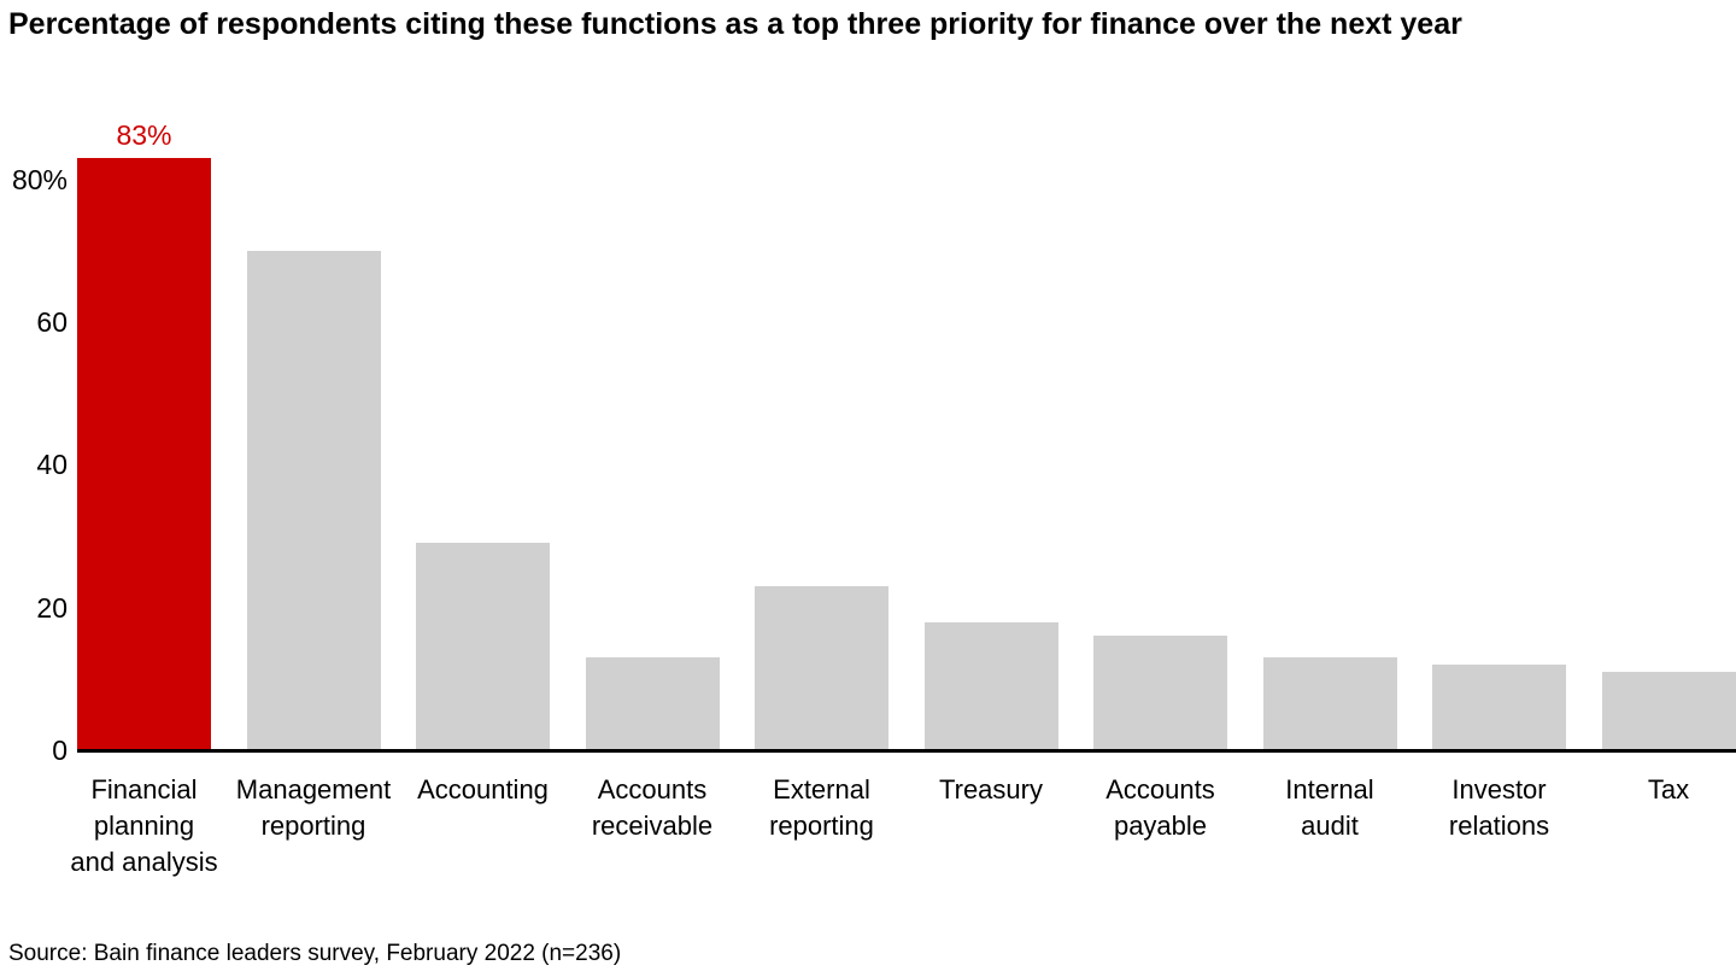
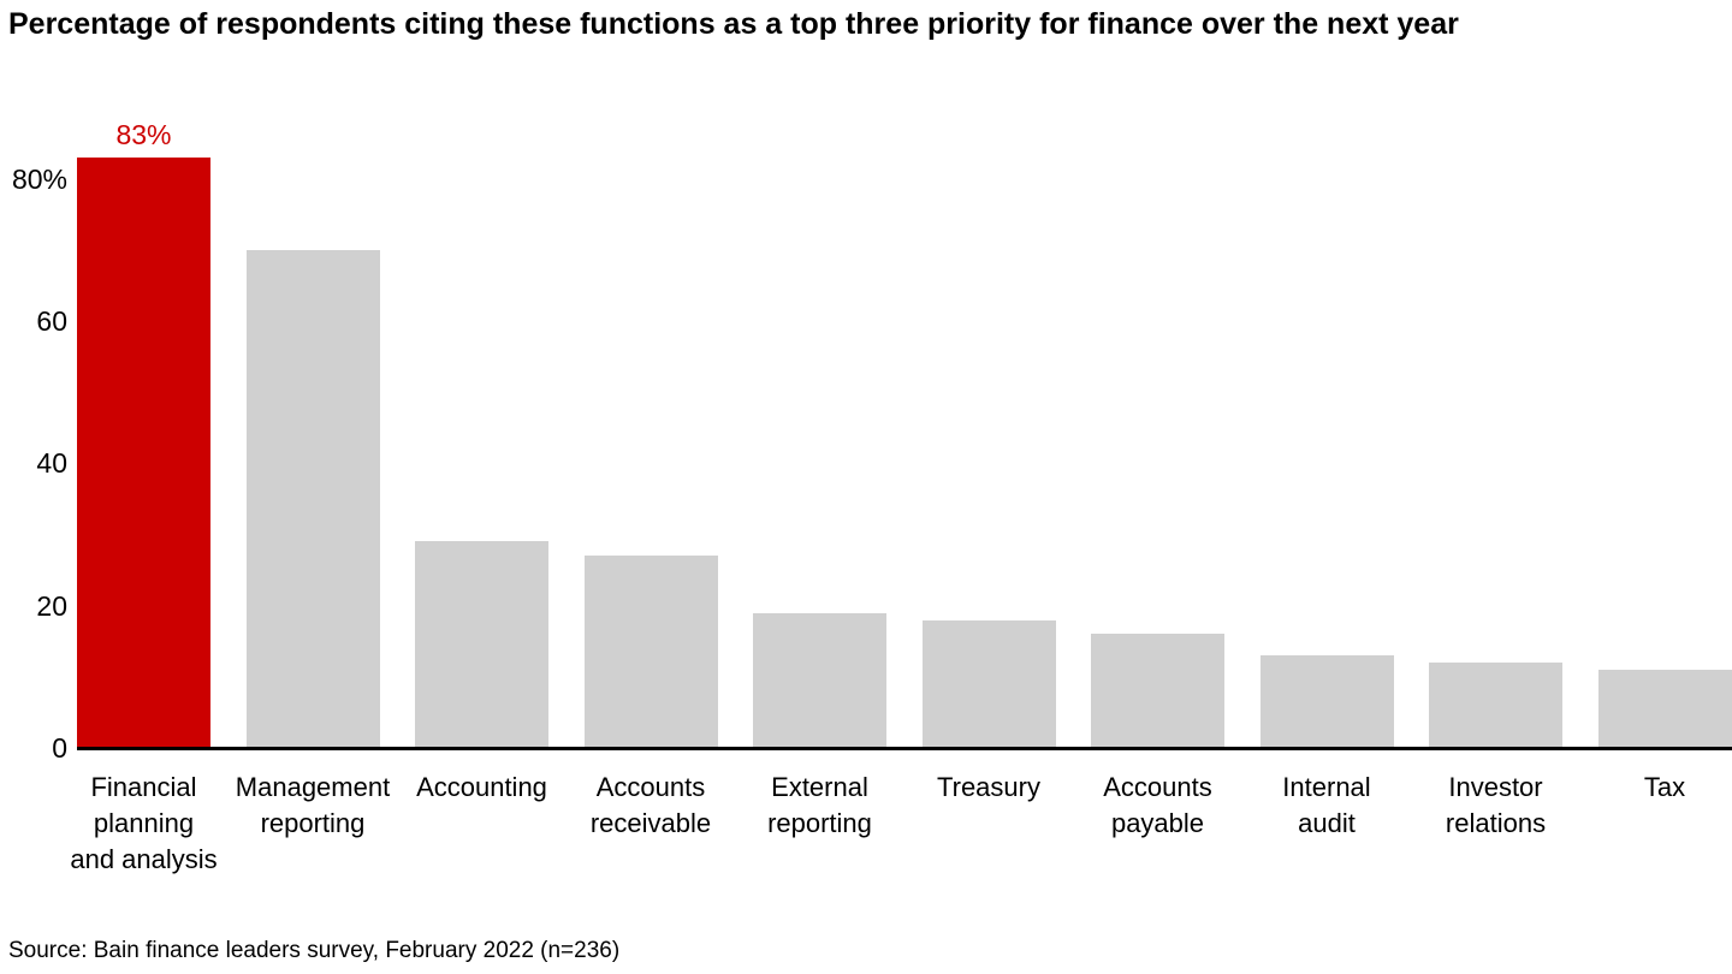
Accounts receivable: 13% -> 27%
External reporting: 23% -> 19%
